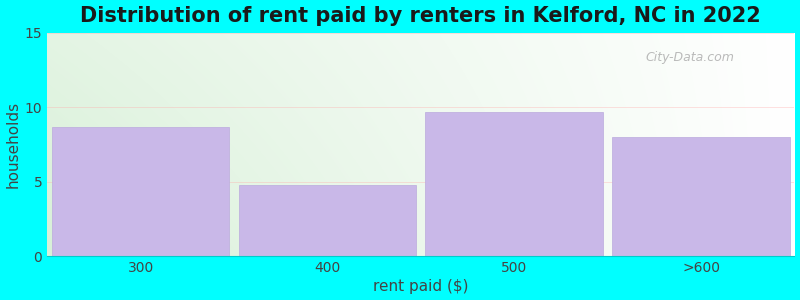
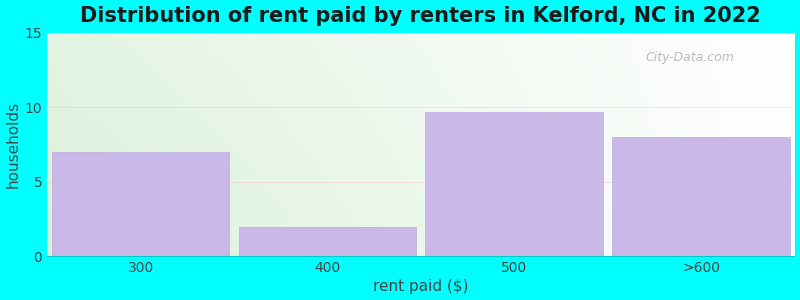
300: 8.7 -> 7.0
400: 4.8 -> 2.0
